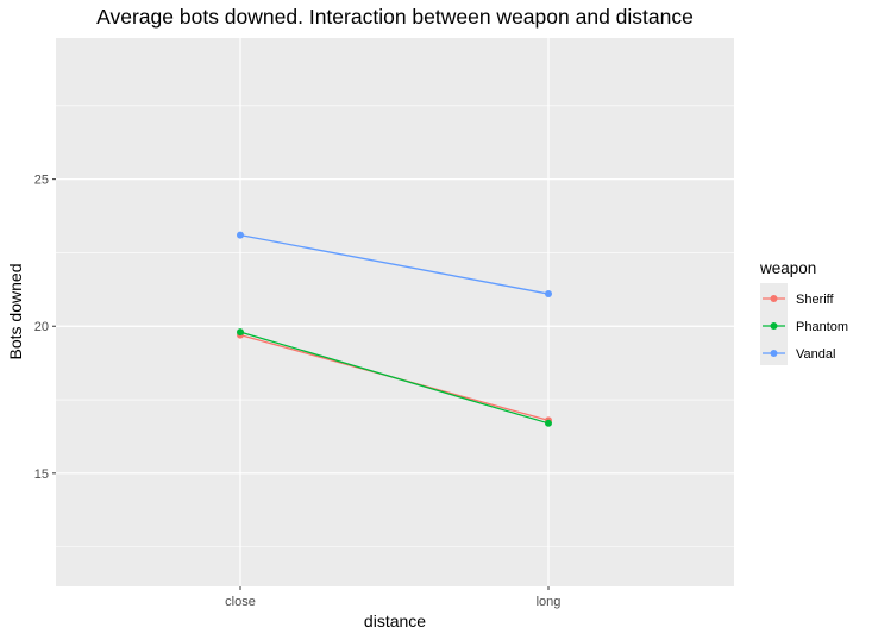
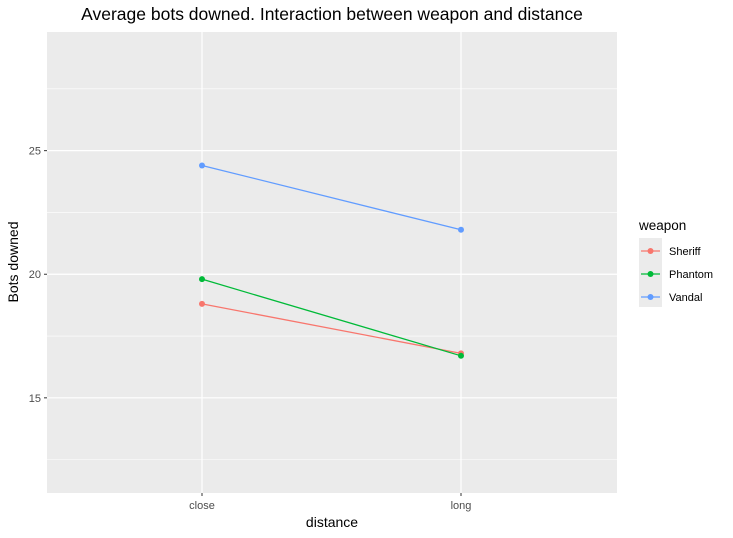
Sheriff/close: 19.7 -> 18.8
Vandal/close: 23.1 -> 24.4
Vandal/long: 21.1 -> 21.8
